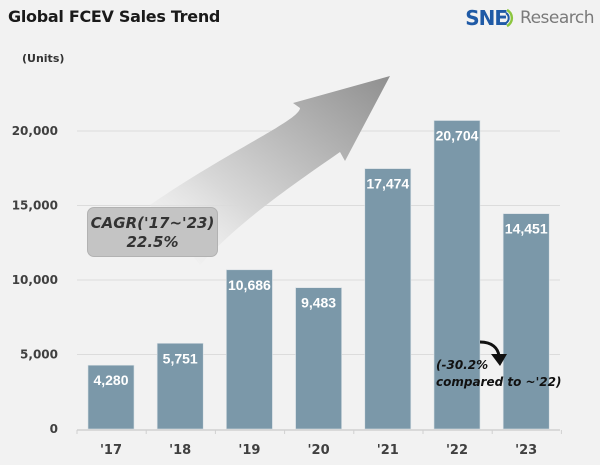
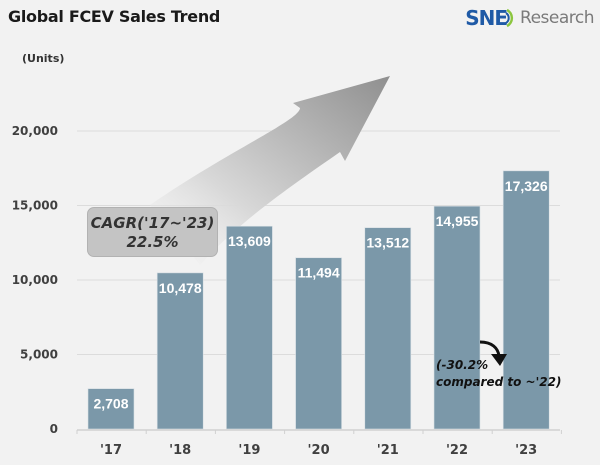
'17: 4,280 -> 2,708
'18: 5,751 -> 10,478
'19: 10,686 -> 13,609
'20: 9,483 -> 11,494
'21: 17,474 -> 13,512
'22: 20,704 -> 14,955
'23: 14,451 -> 17,326
